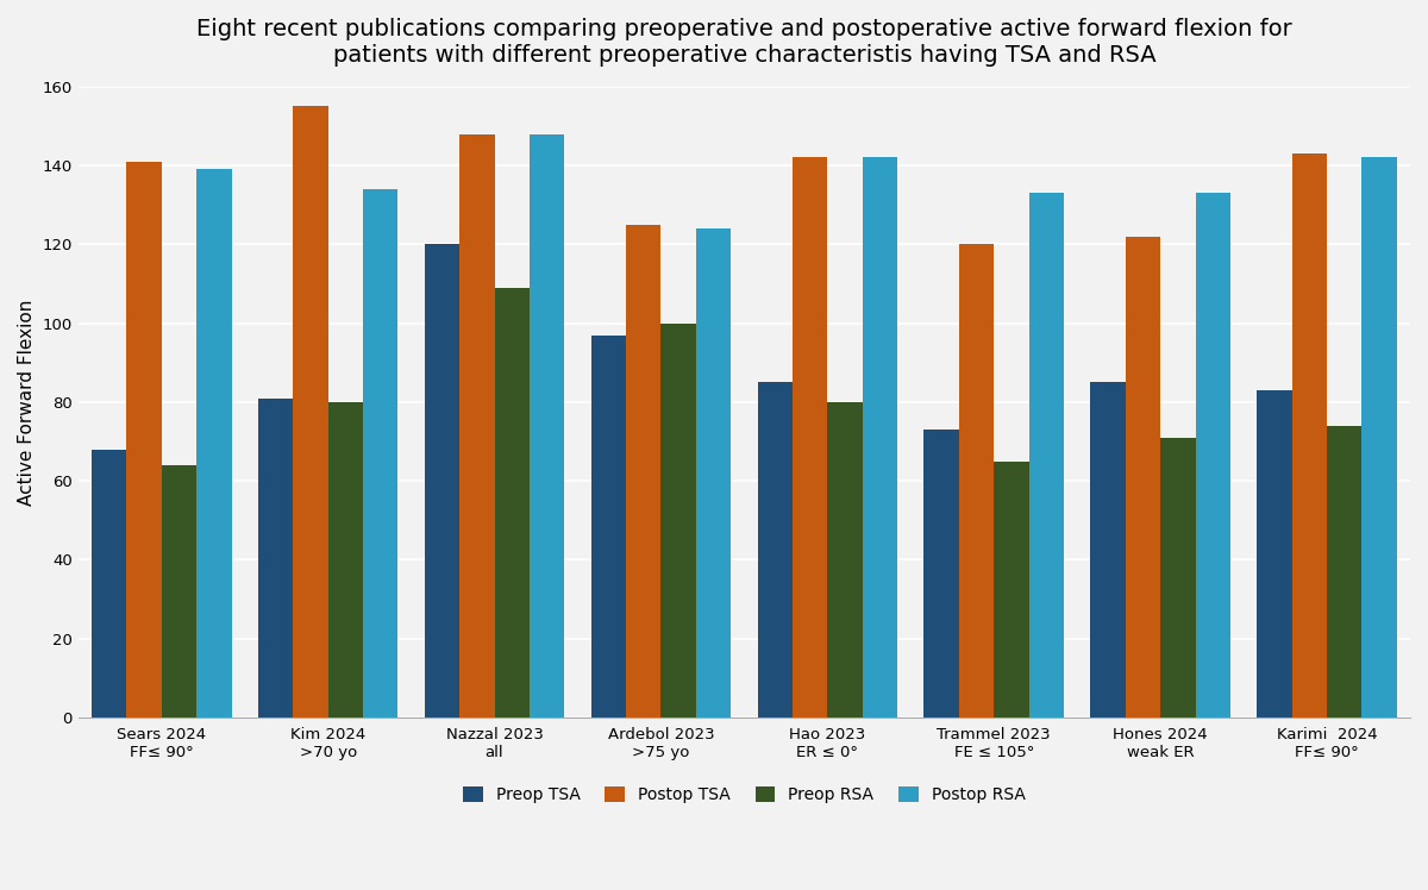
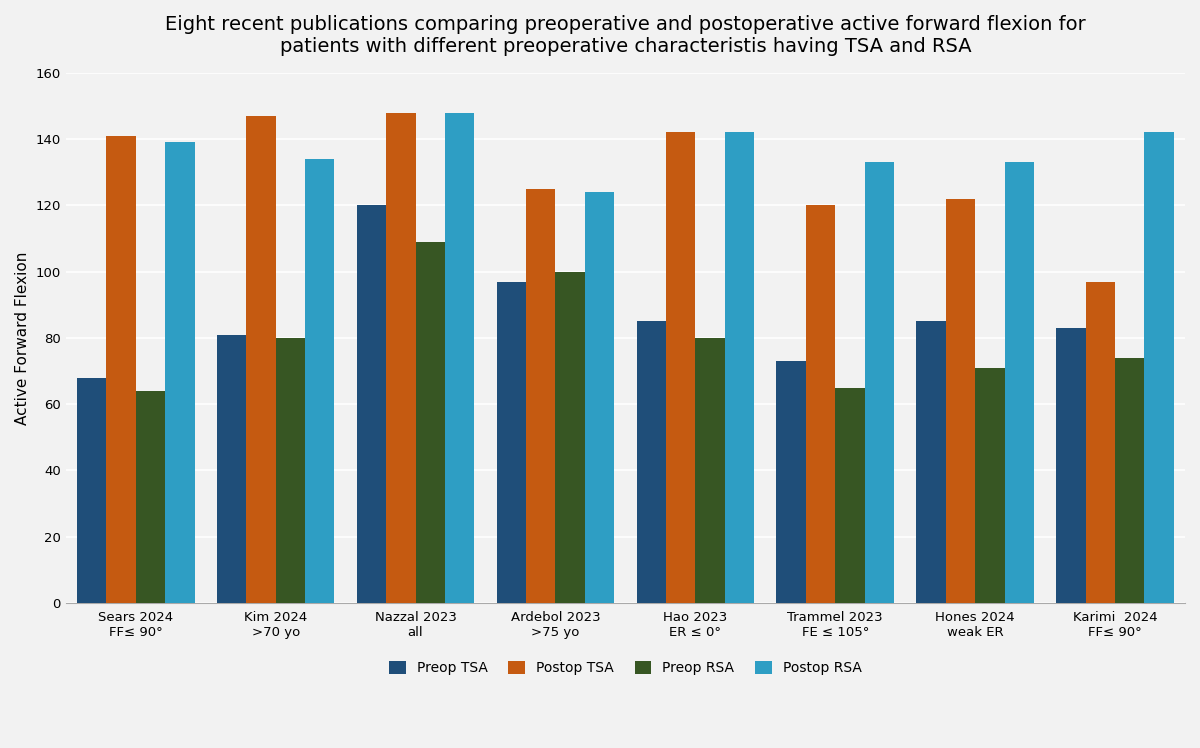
Postop TSA/Kim 2024 >70 yo: 155 -> 147
Postop TSA/Karimi 2024 FF≤ 90°: 143 -> 97
